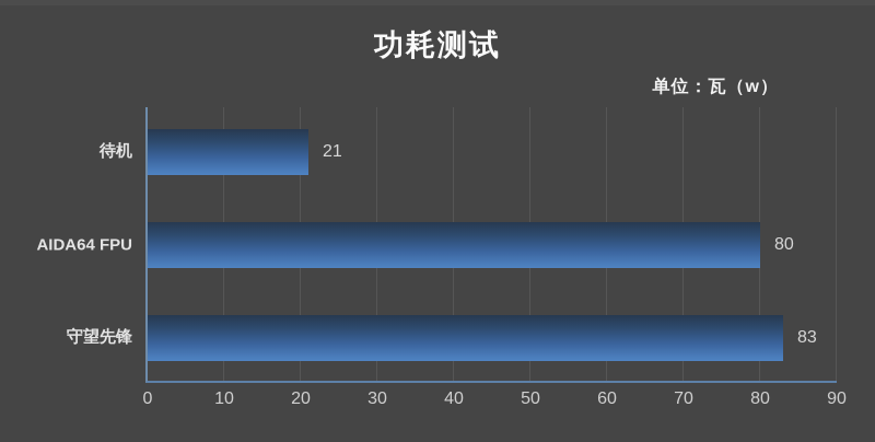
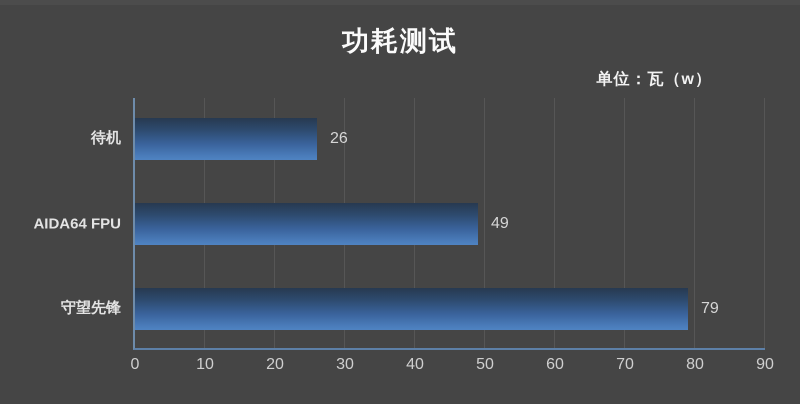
待机: 21 -> 26
AIDA64 FPU: 80 -> 49
守望先锋: 83 -> 79
